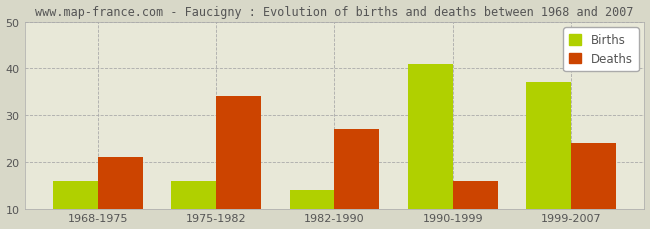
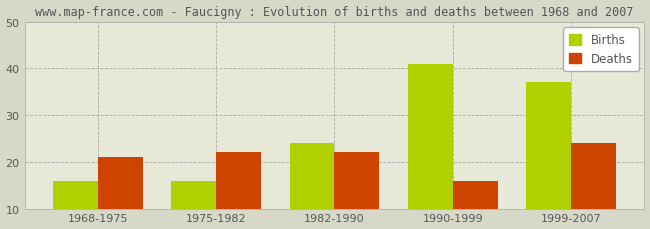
Deaths/1975-1982: 34 -> 22
Births/1982-1990: 14 -> 24
Deaths/1982-1990: 27 -> 22
